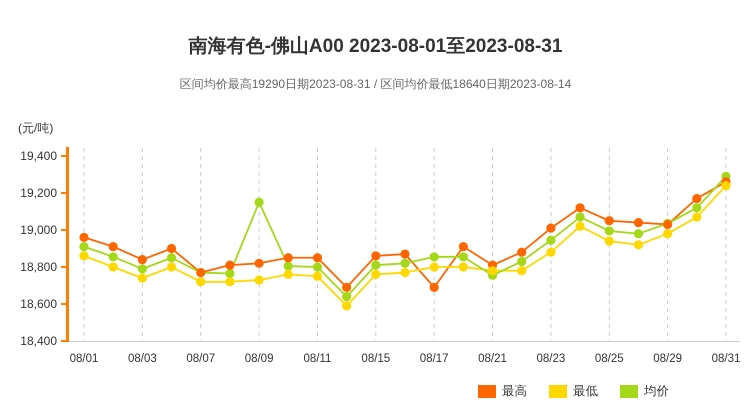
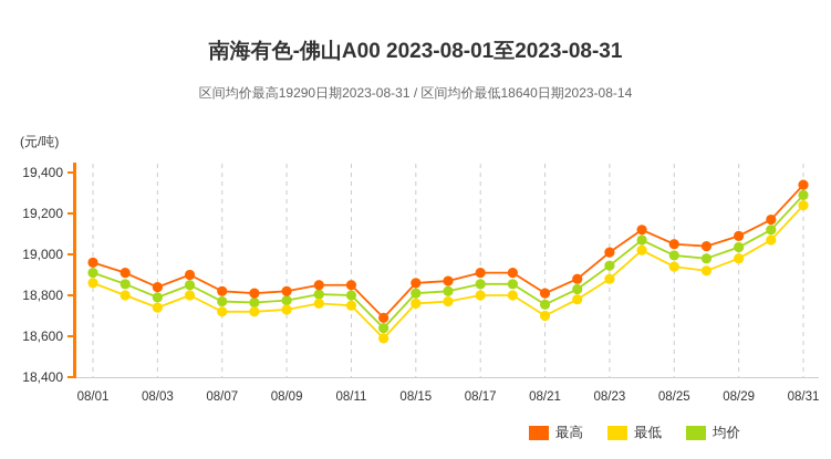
最高/08/07: 18770 -> 18820
均价/08/09: 19150 -> 18780
最高/08/17: 18690 -> 18910
最低/08/21: 18780 -> 18700
最高/08/29: 19030 -> 19090
最高/08/31: 19260 -> 19340
